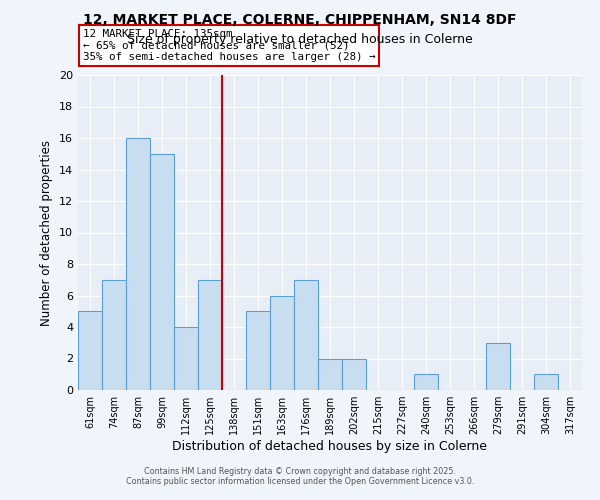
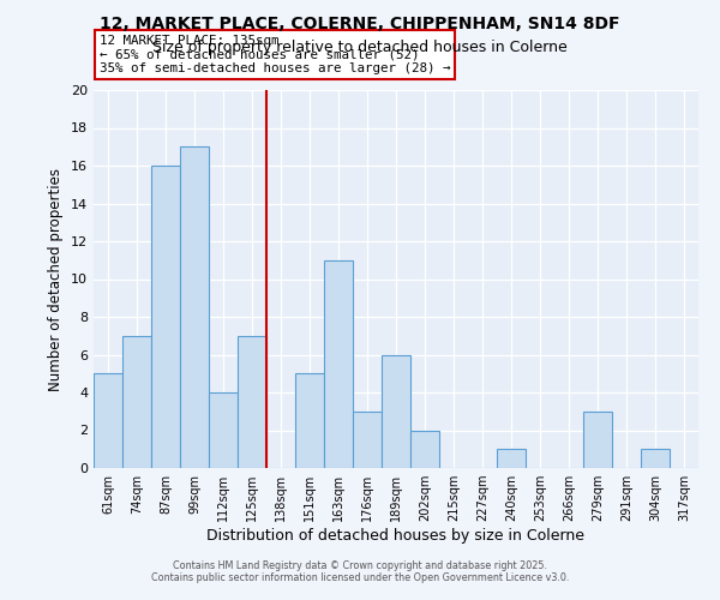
99sqm: 15 -> 17
163sqm: 6 -> 11
176sqm: 7 -> 3
189sqm: 2 -> 6
